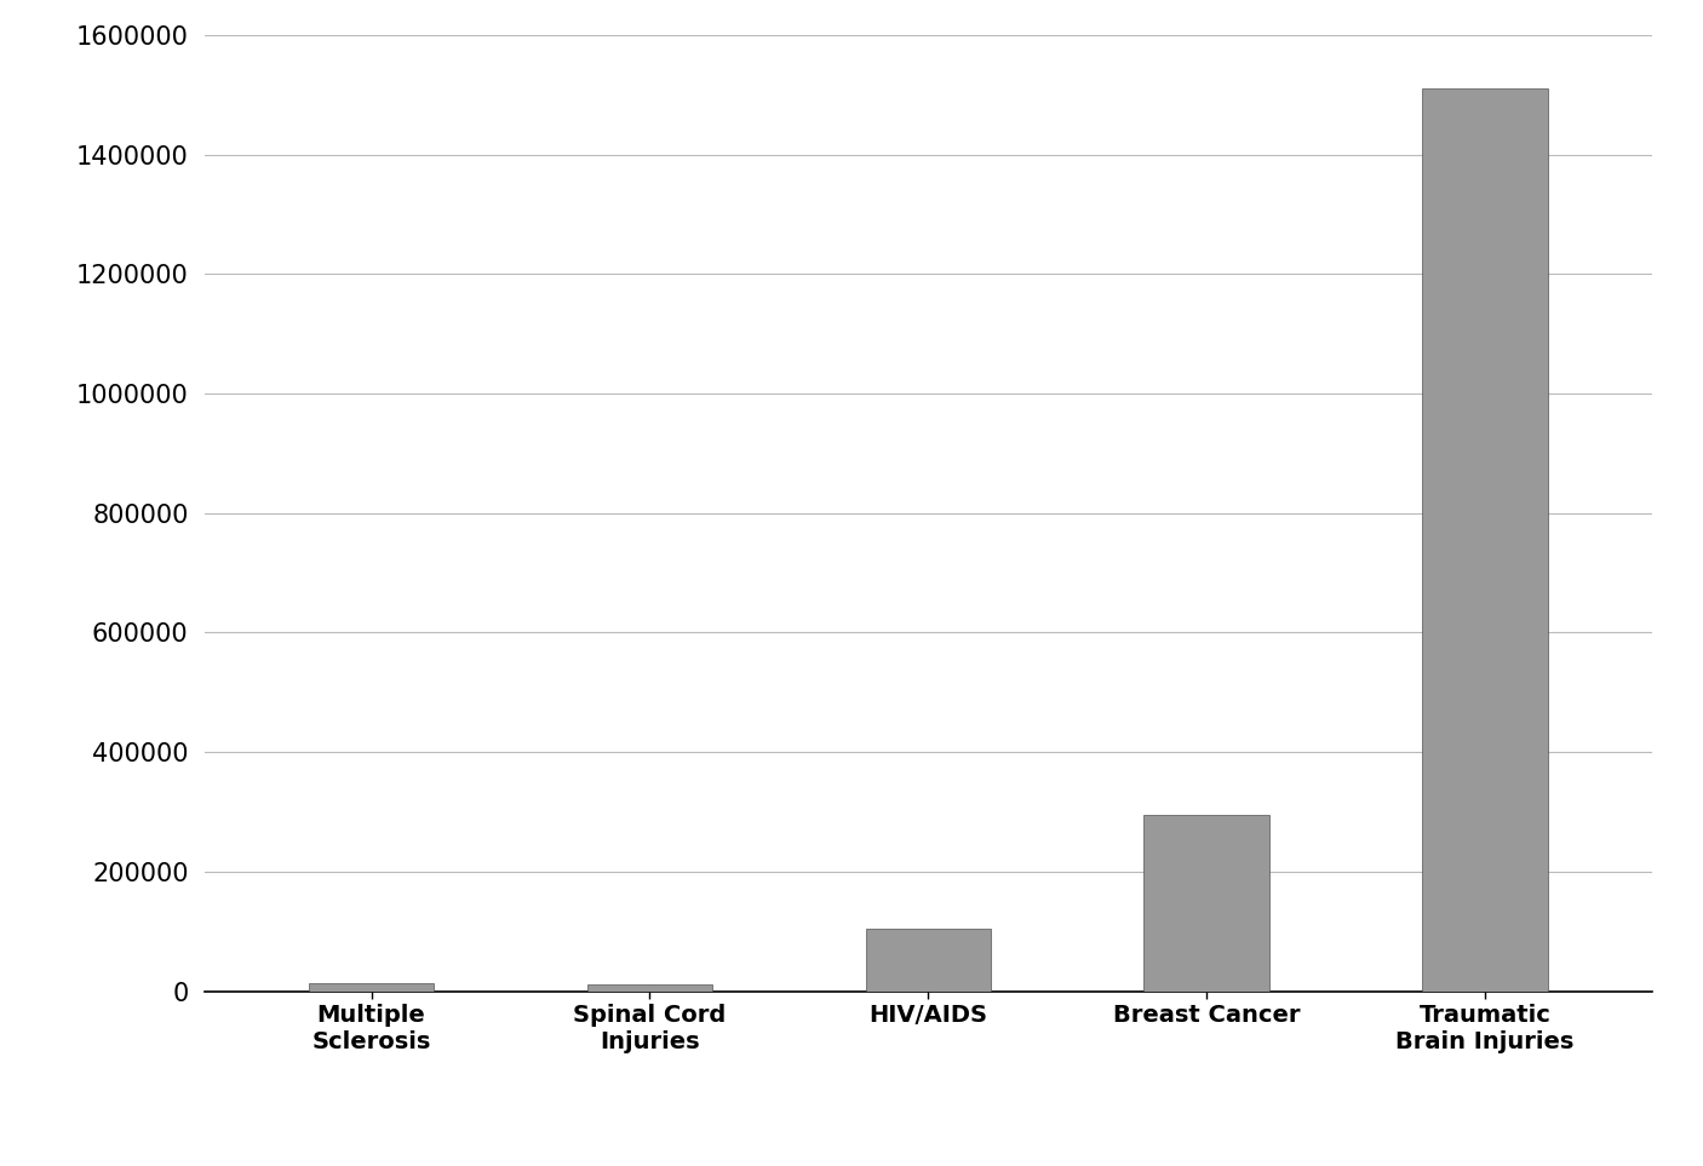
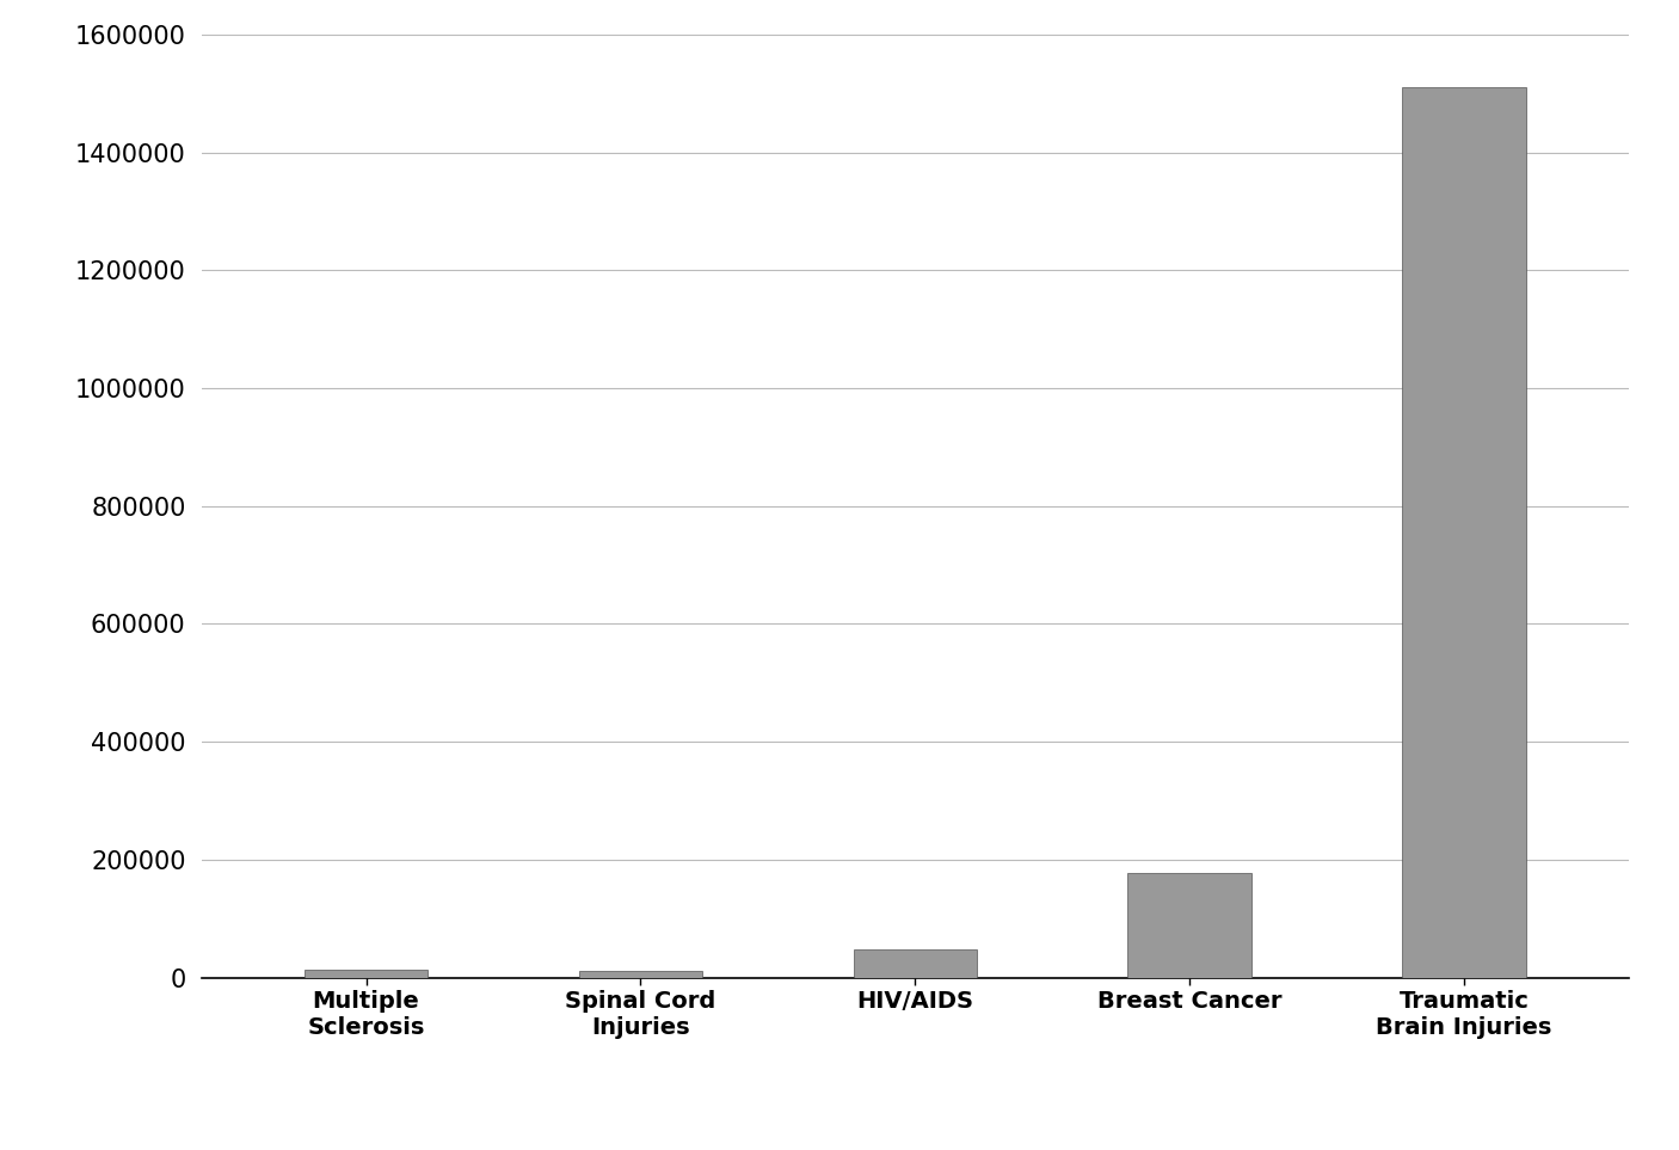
HIV/AIDS: 105000 -> 48000
Breast Cancer: 295000 -> 178000
